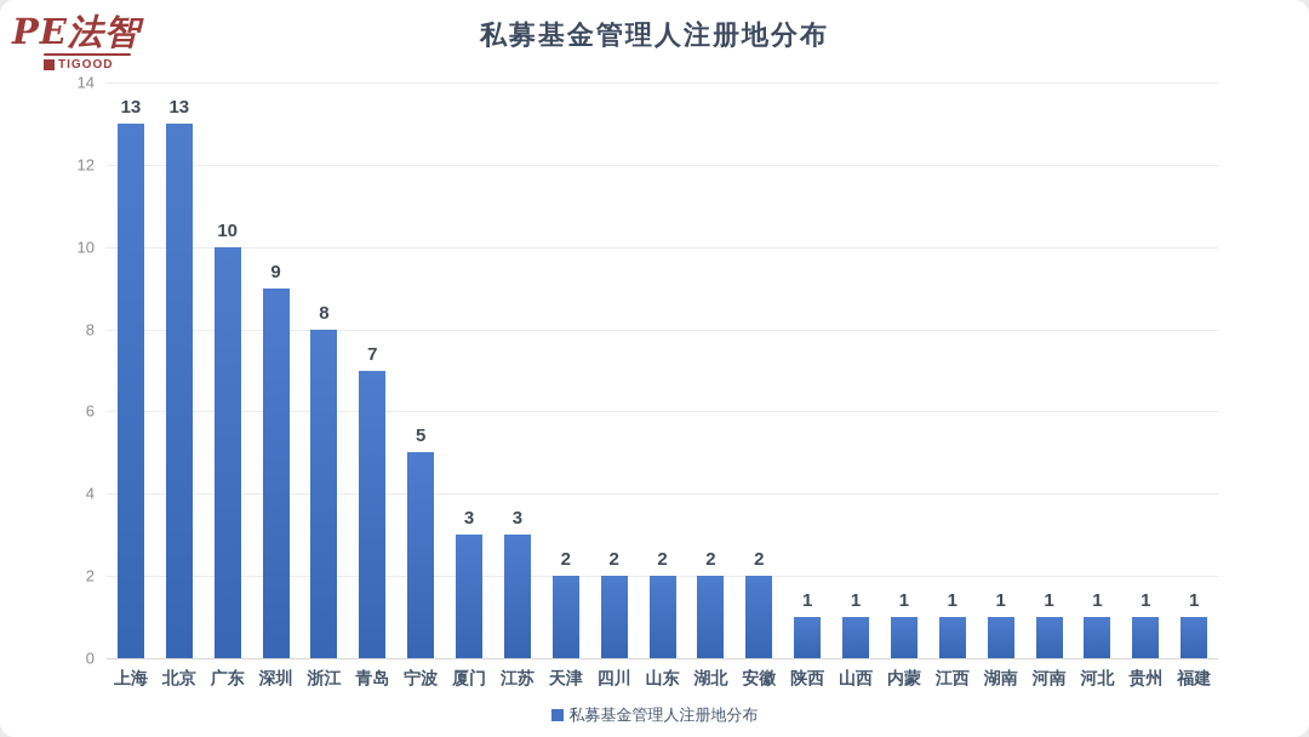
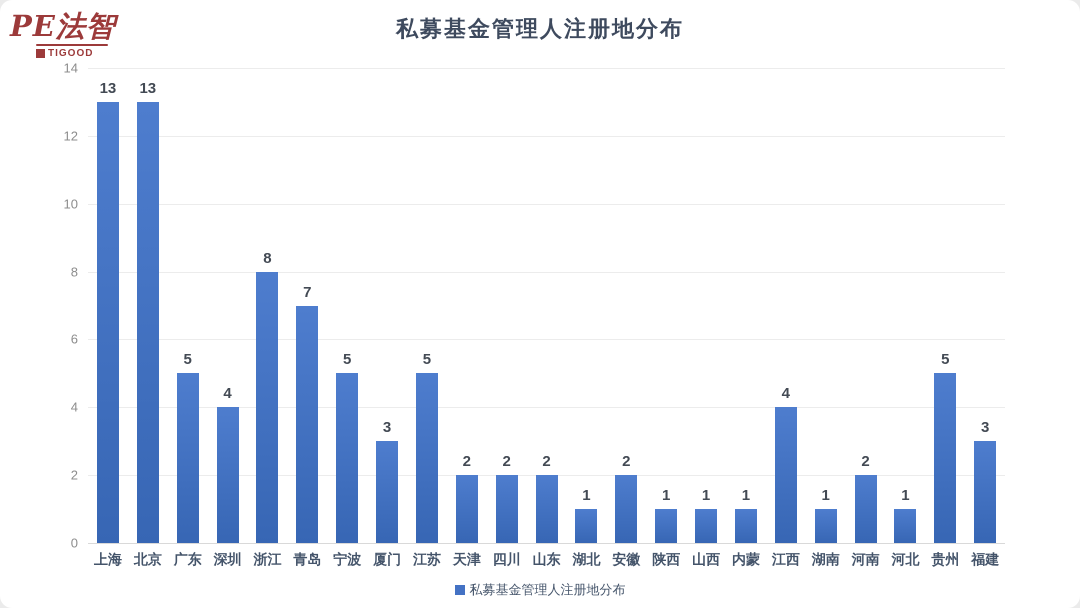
广东: 10 -> 5
深圳: 9 -> 4
江苏: 3 -> 5
湖北: 2 -> 1
江西: 1 -> 4
河南: 1 -> 2
贵州: 1 -> 5
福建: 1 -> 3
